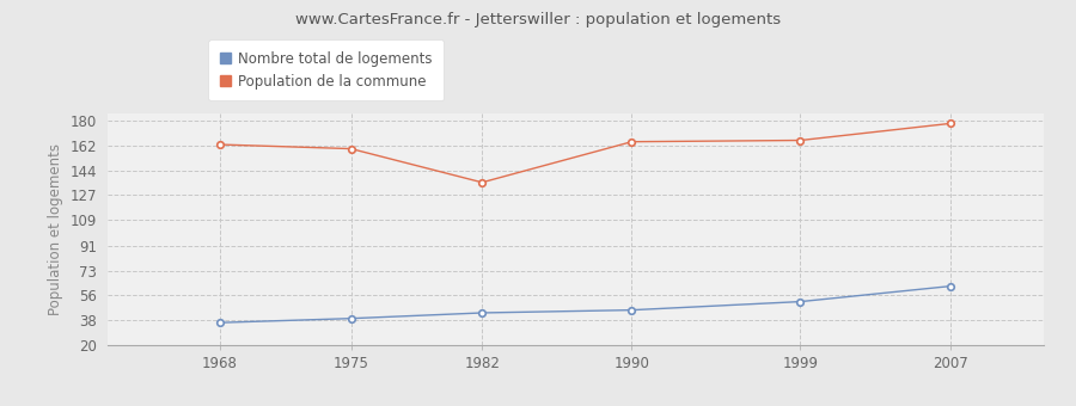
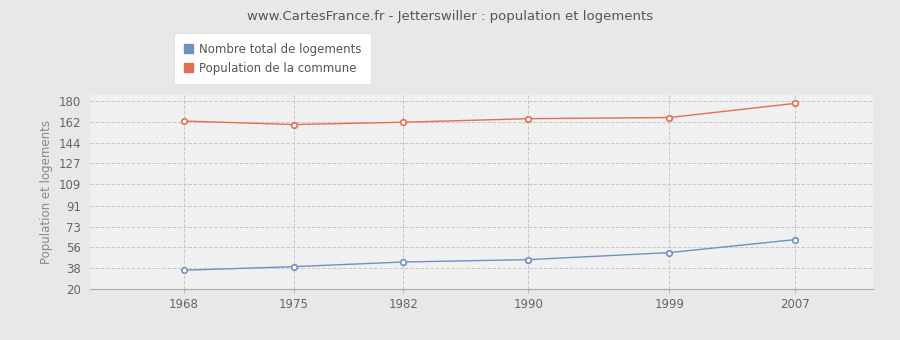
Population de la commune/1982: 136 -> 162
